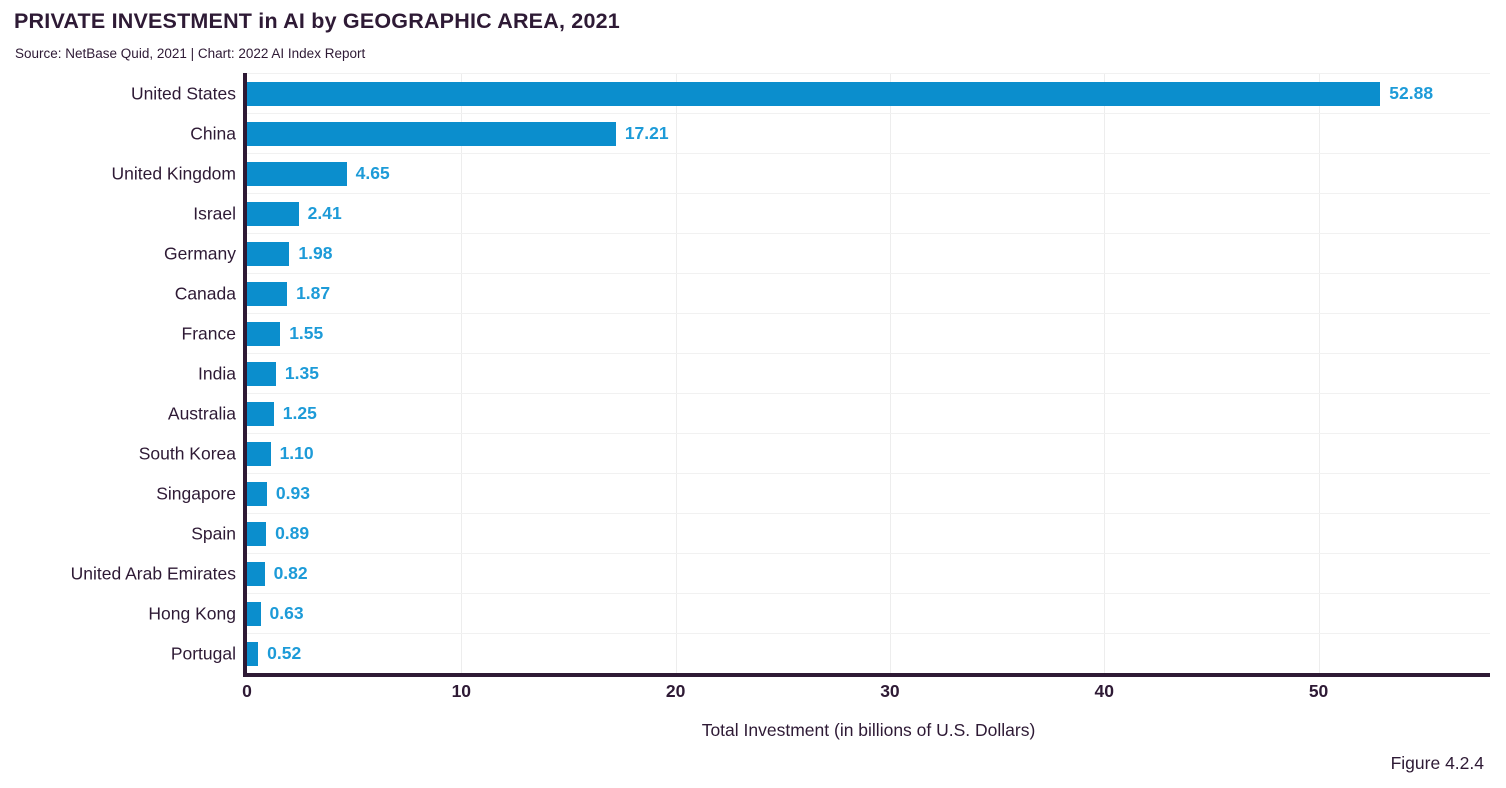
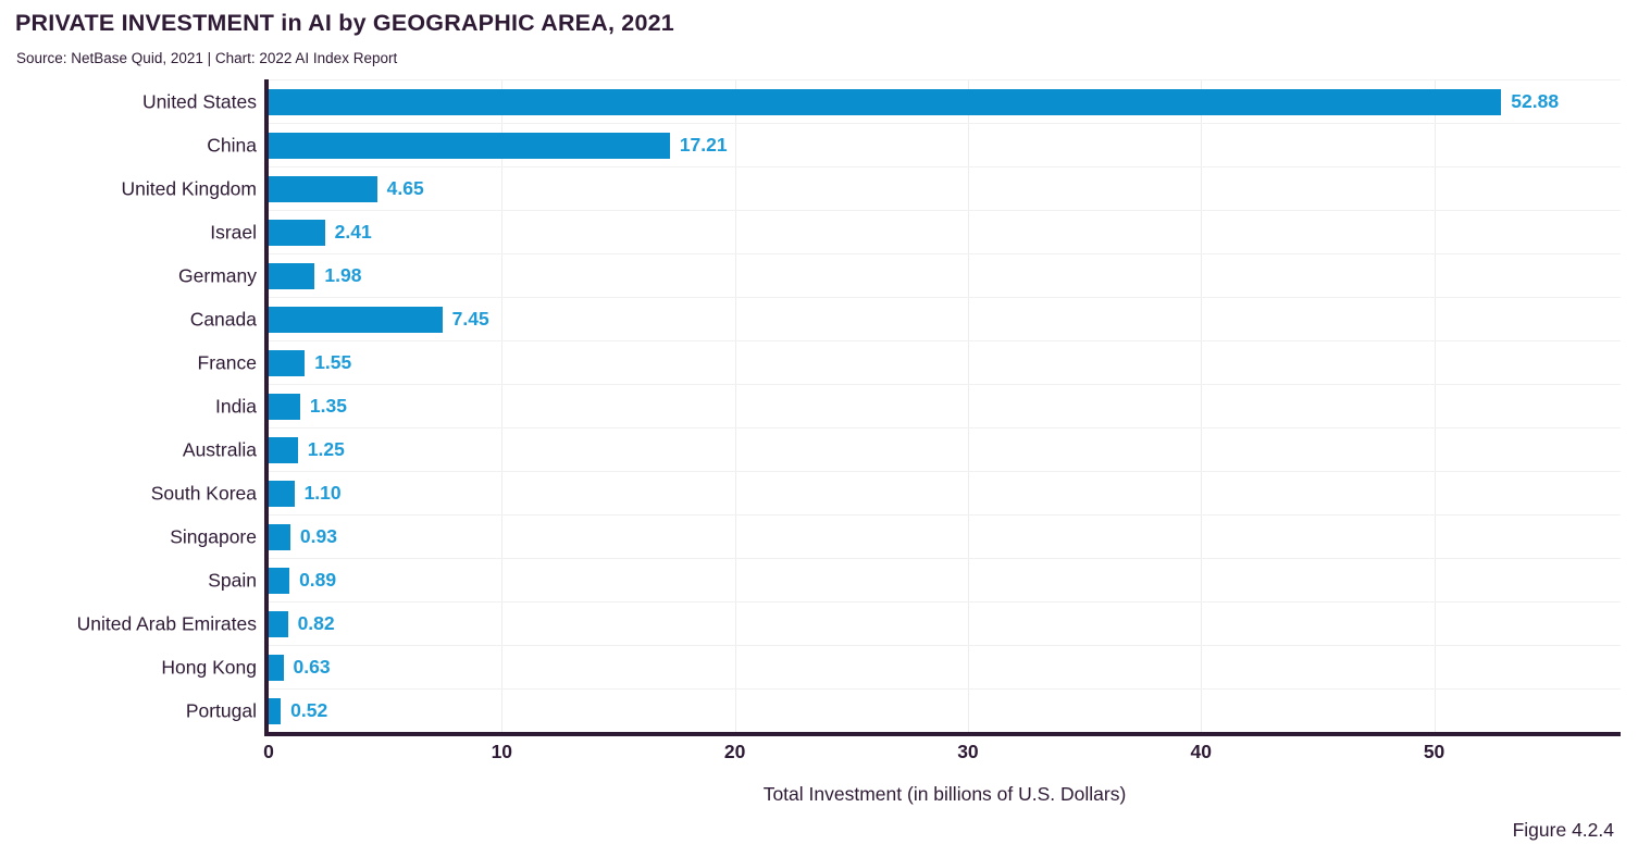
Canada: 1.87 -> 7.45
